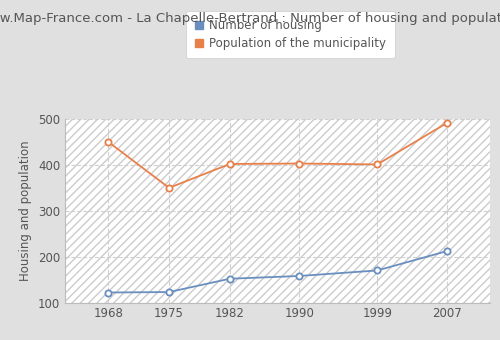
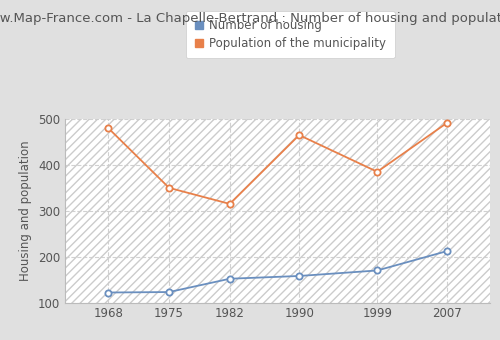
Population of the municipality/1968: 450 -> 480
Population of the municipality/1982: 402 -> 315
Population of the municipality/1990: 403 -> 465
Population of the municipality/1999: 401 -> 385
